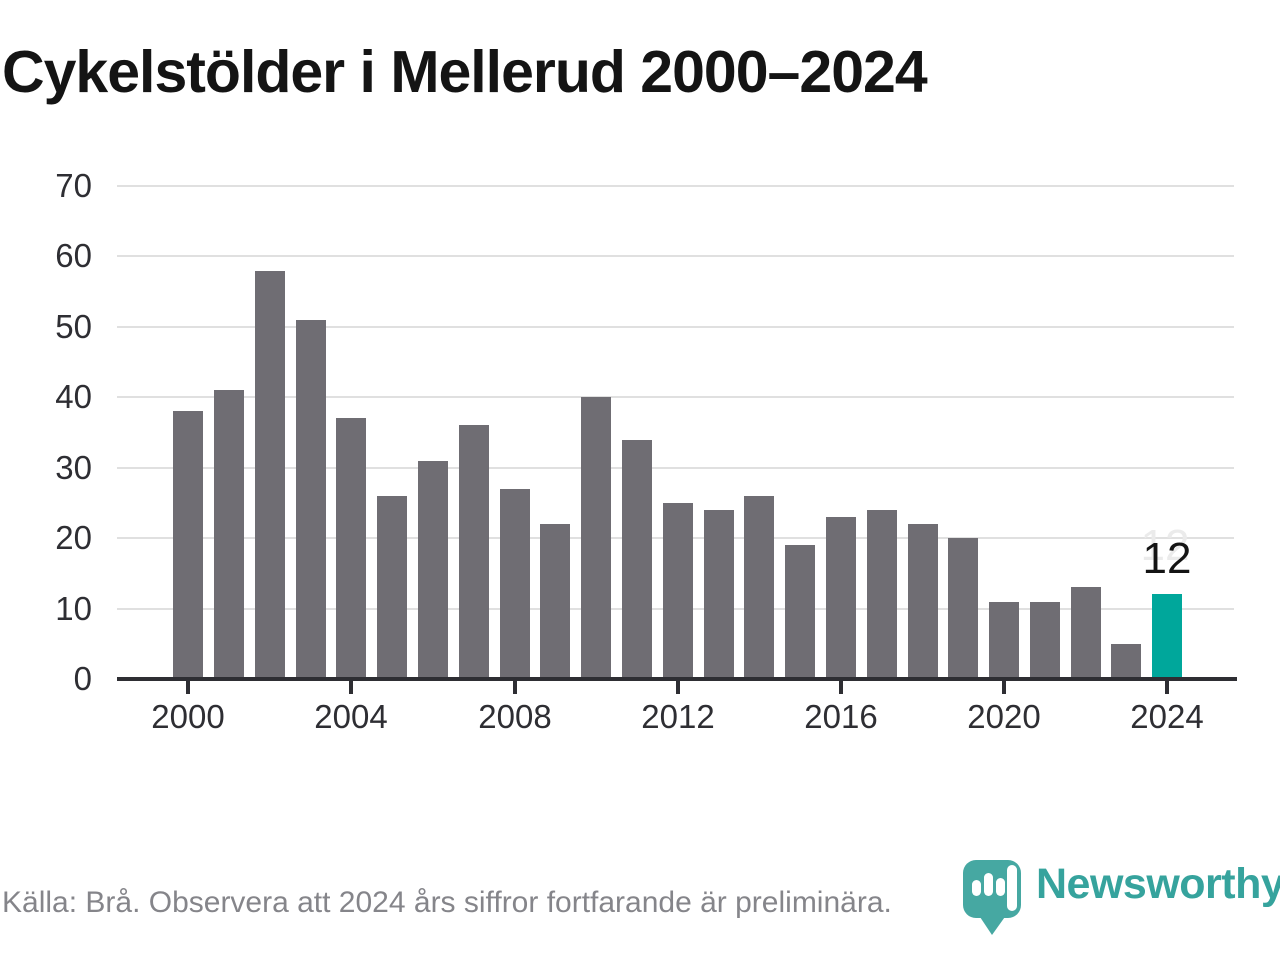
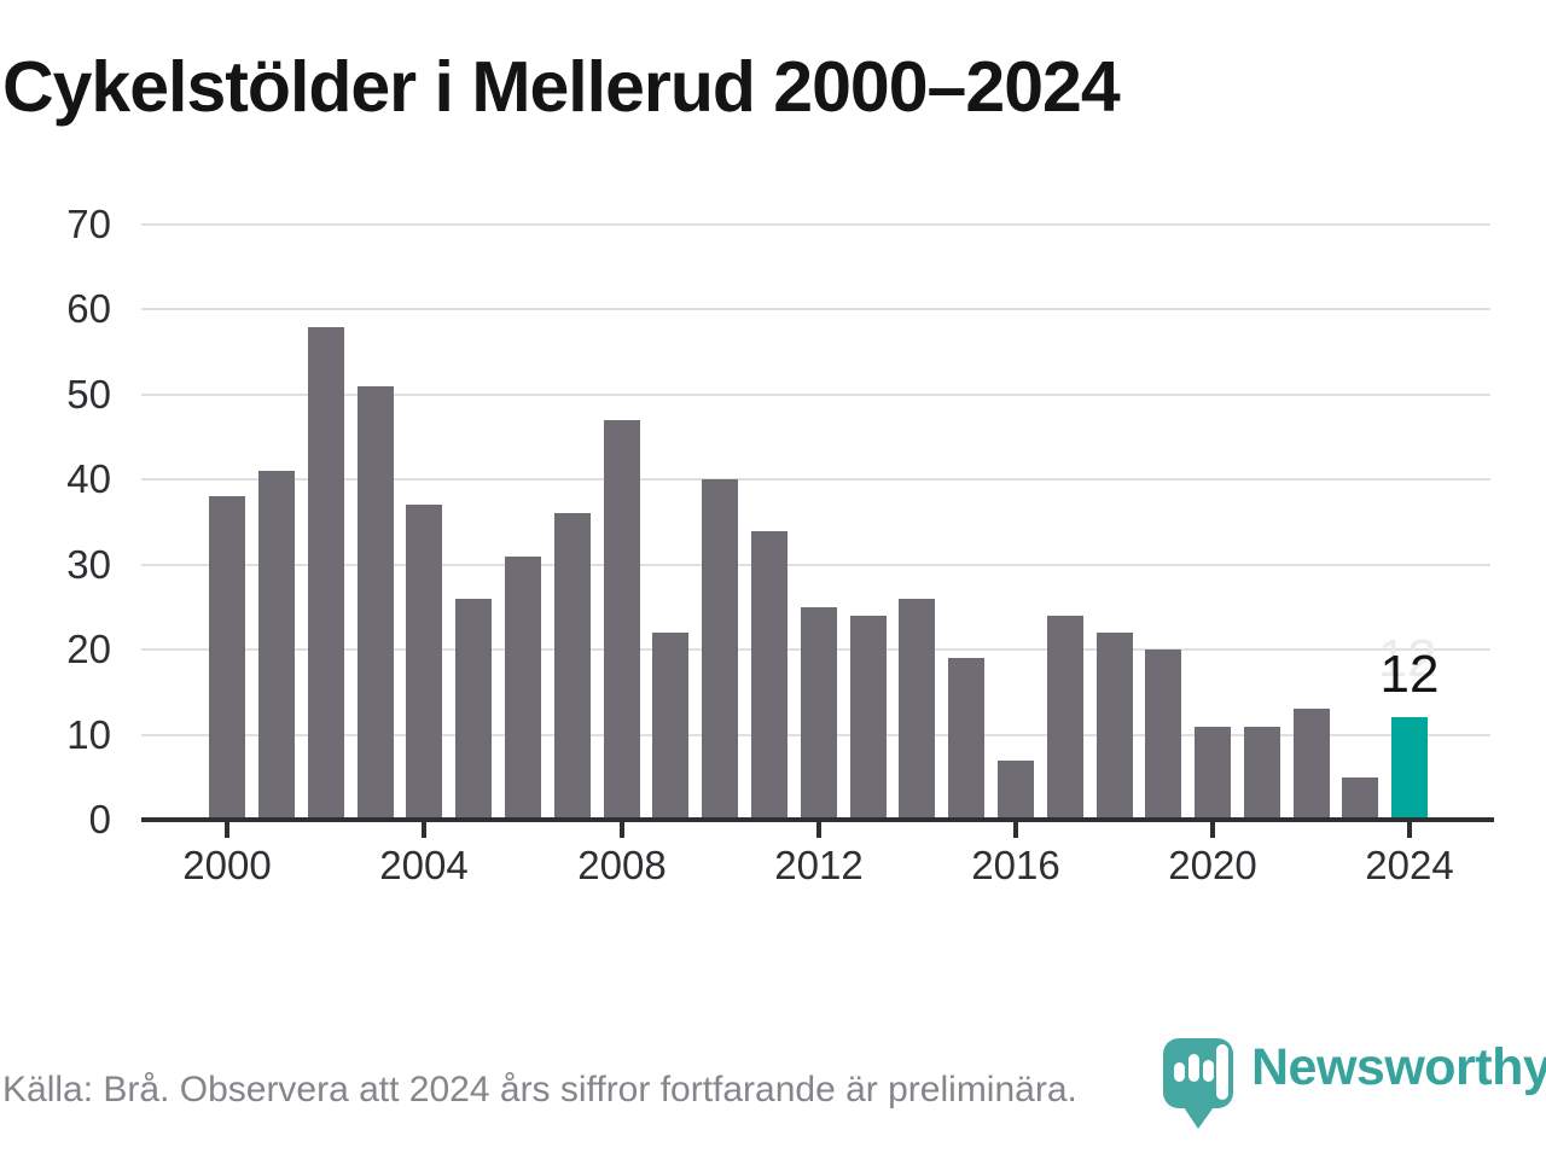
2008: 27 -> 47
2016: 23 -> 7
